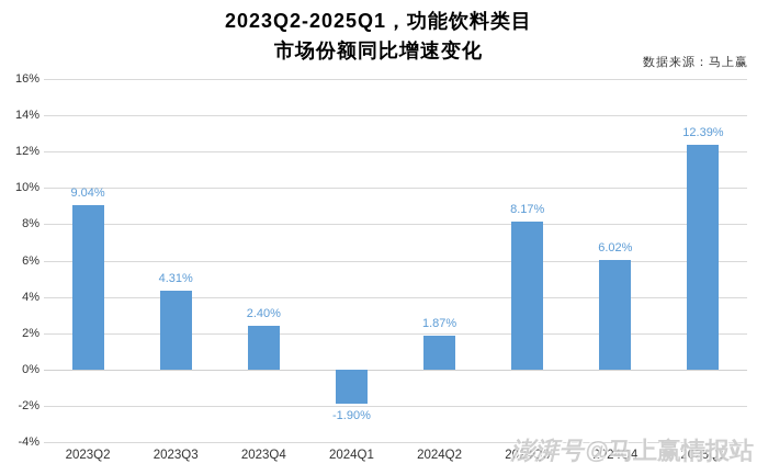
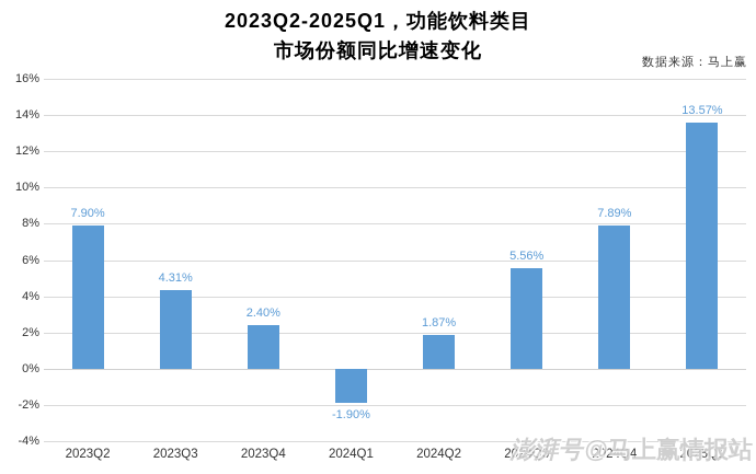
2023Q2: 9.04% -> 7.90%
2024Q3: 8.17% -> 5.56%
2024Q4: 6.02% -> 7.89%
2025Q1: 12.39% -> 13.57%
